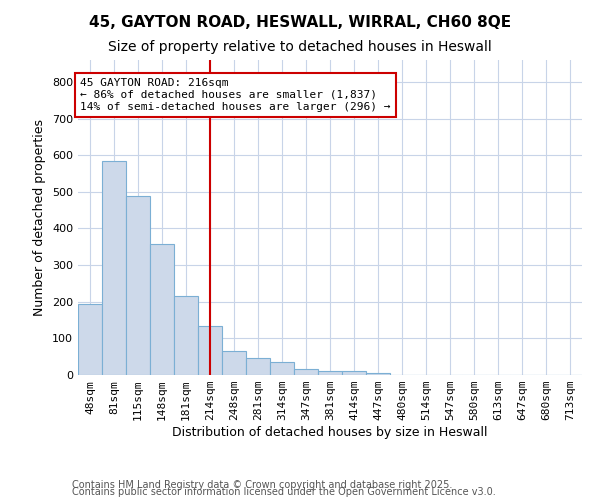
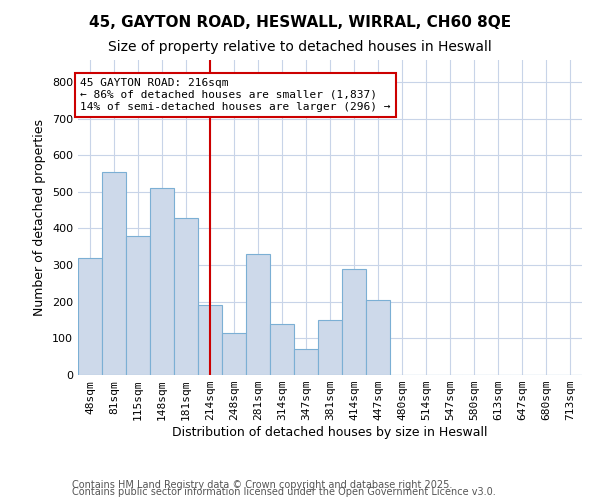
48sqm: 195 -> 320
81sqm: 585 -> 555
115sqm: 490 -> 380
148sqm: 358 -> 510
181sqm: 215 -> 430
214sqm: 133 -> 190
248sqm: 65 -> 115
281sqm: 47 -> 330
314sqm: 36 -> 140
347sqm: 17 -> 70
381sqm: 11 -> 150
414sqm: 12 -> 290
447sqm: 5 -> 205
